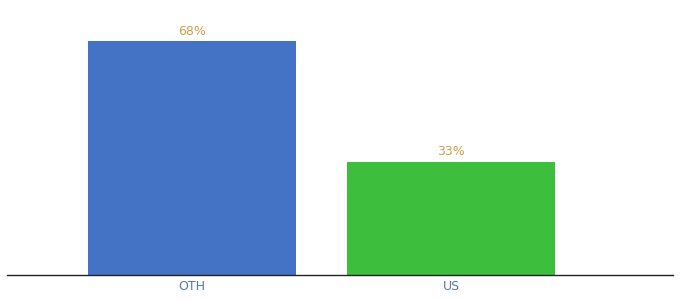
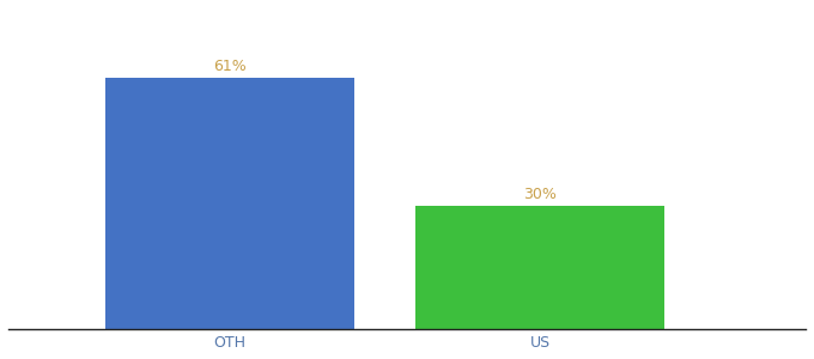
OTH: 68% -> 61%
US: 33% -> 30%
